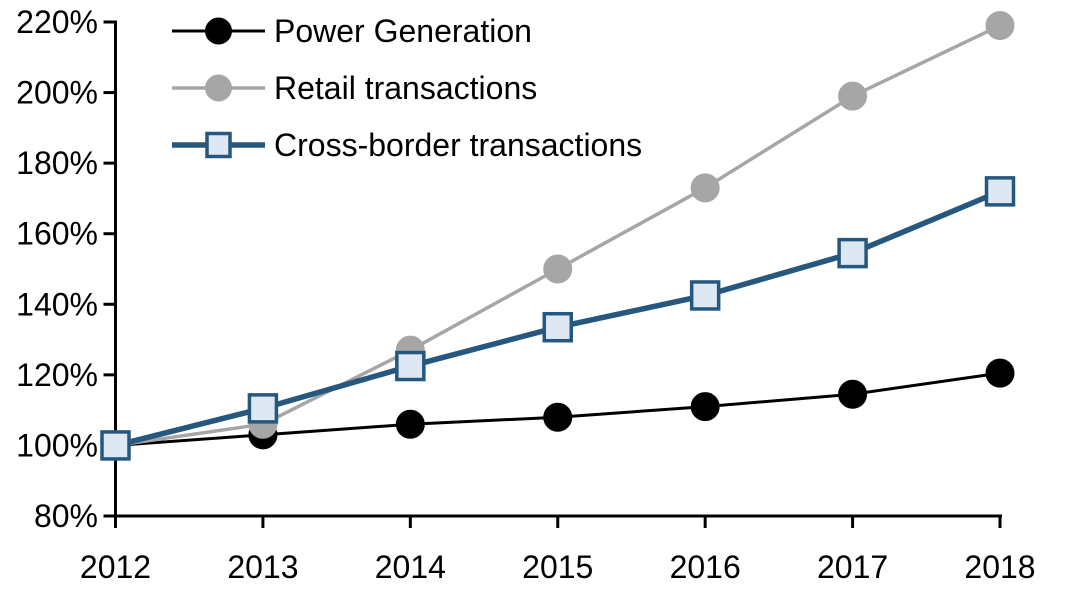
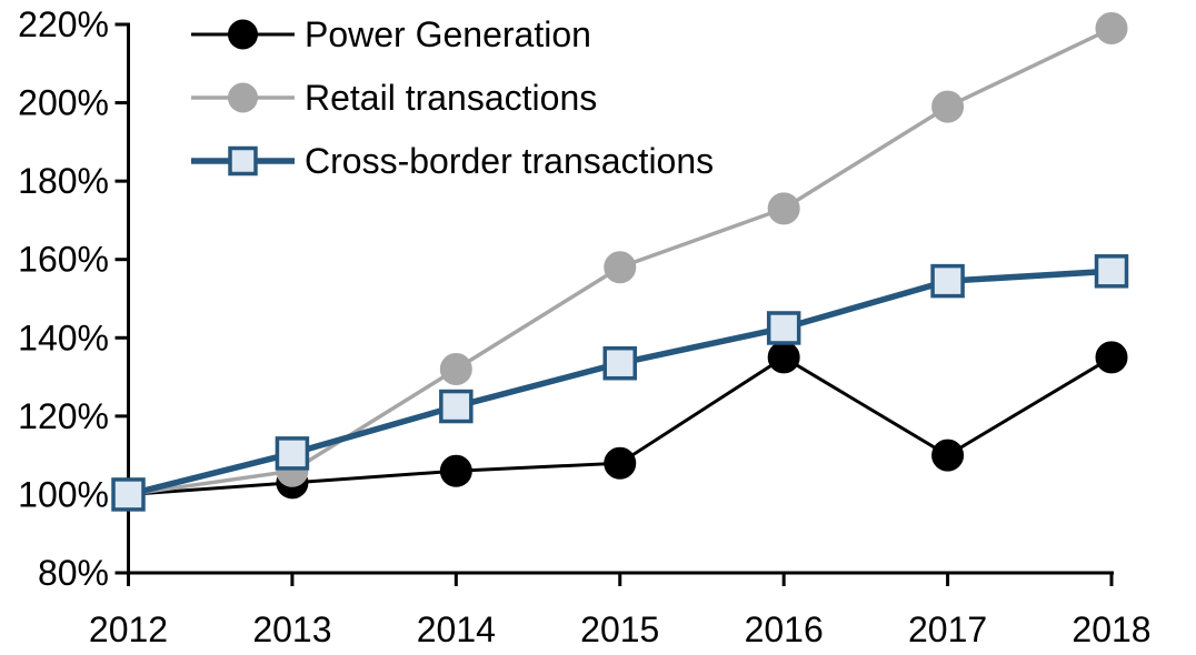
Retail transactions/2014: 127% -> 132%
Retail transactions/2015: 150% -> 158%
Power Generation/2016: 111% -> 135%
Power Generation/2017: 114% -> 110%
Power Generation/2018: 120% -> 135%
Cross-border transactions/2018: 172% -> 157%
